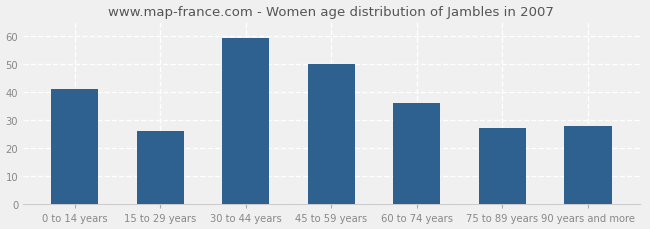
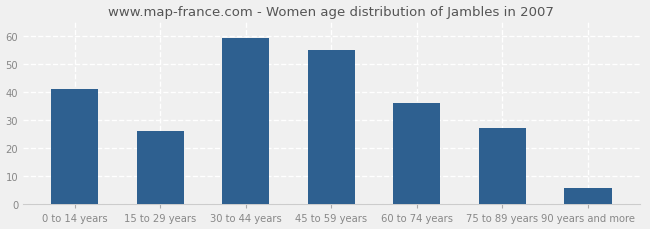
45 to 59 years: 50 -> 55
90 years and more: 28 -> 6
